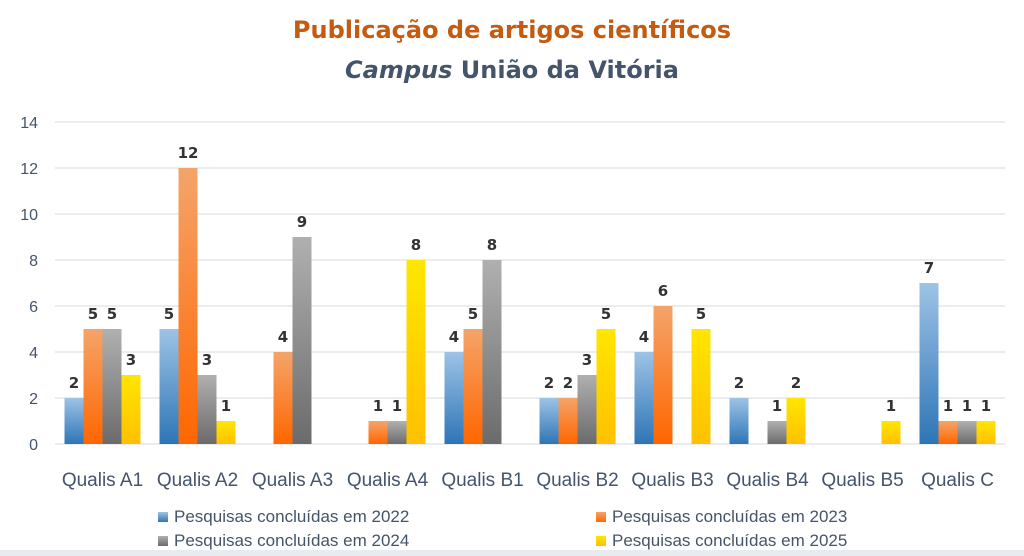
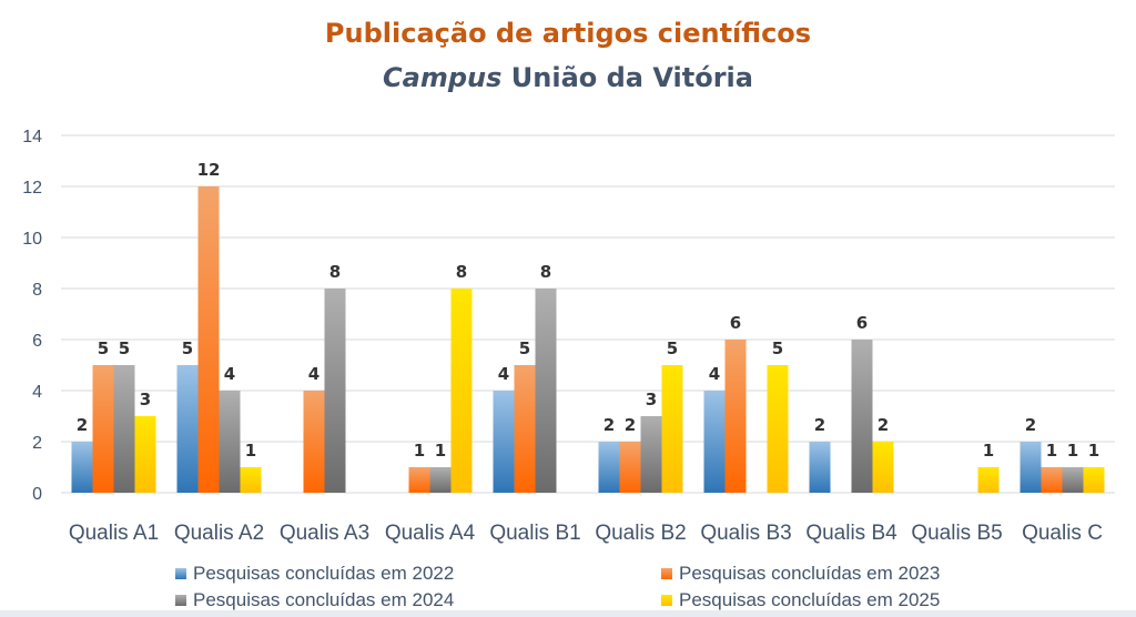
Pesquisas concluídas em 2024/Qualis A2: 3 -> 4
Pesquisas concluídas em 2024/Qualis A3: 9 -> 8
Pesquisas concluídas em 2024/Qualis B4: 1 -> 6
Pesquisas concluídas em 2022/Qualis C: 7 -> 2
